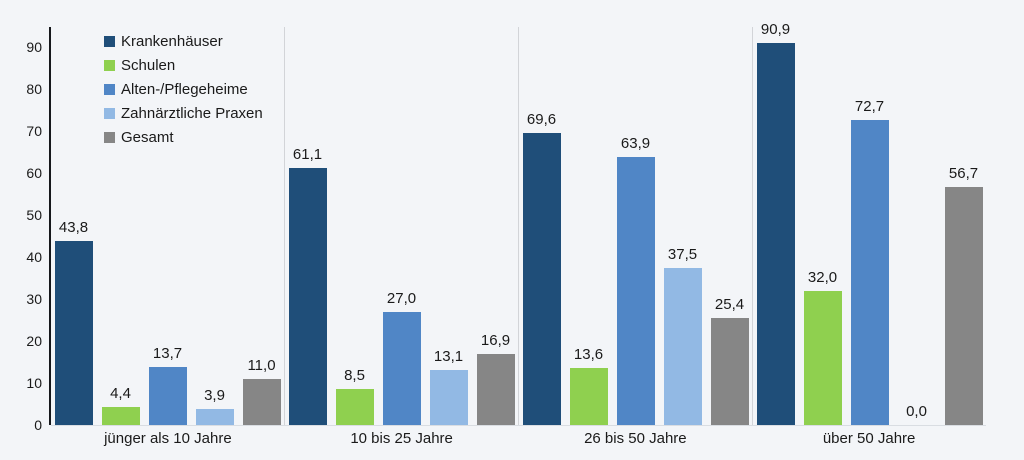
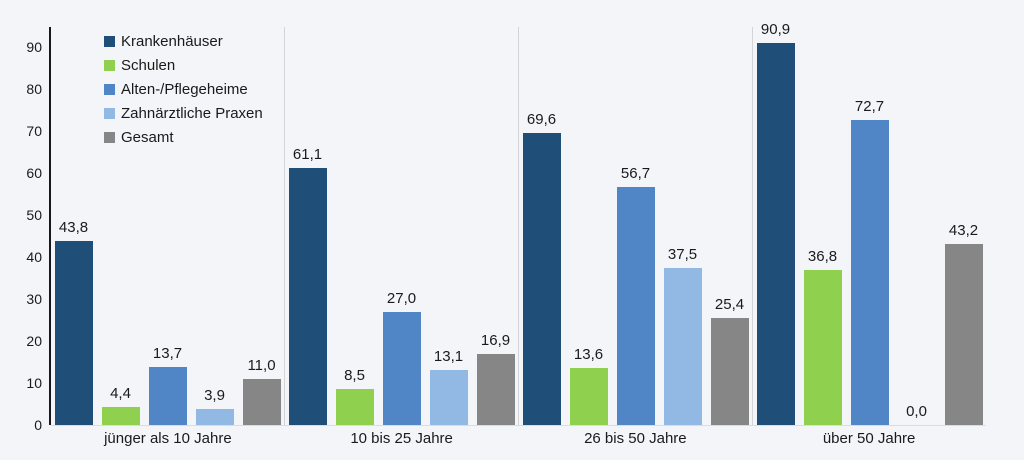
Alten-/Pflegeheime/26 bis 50 Jahre: 63,9 -> 56,7
Schulen/über 50 Jahre: 32,0 -> 36,8
Gesamt/über 50 Jahre: 56,7 -> 43,2
